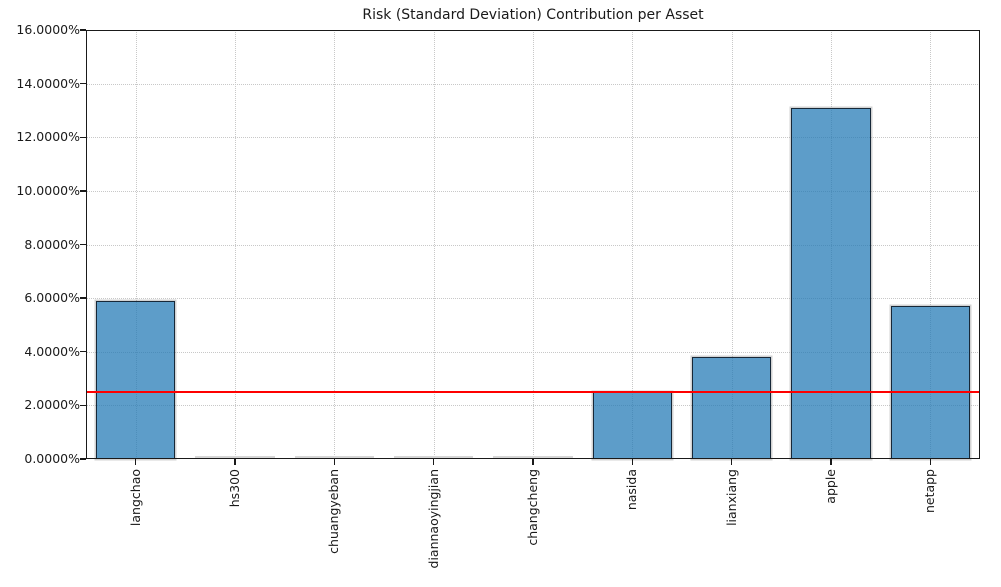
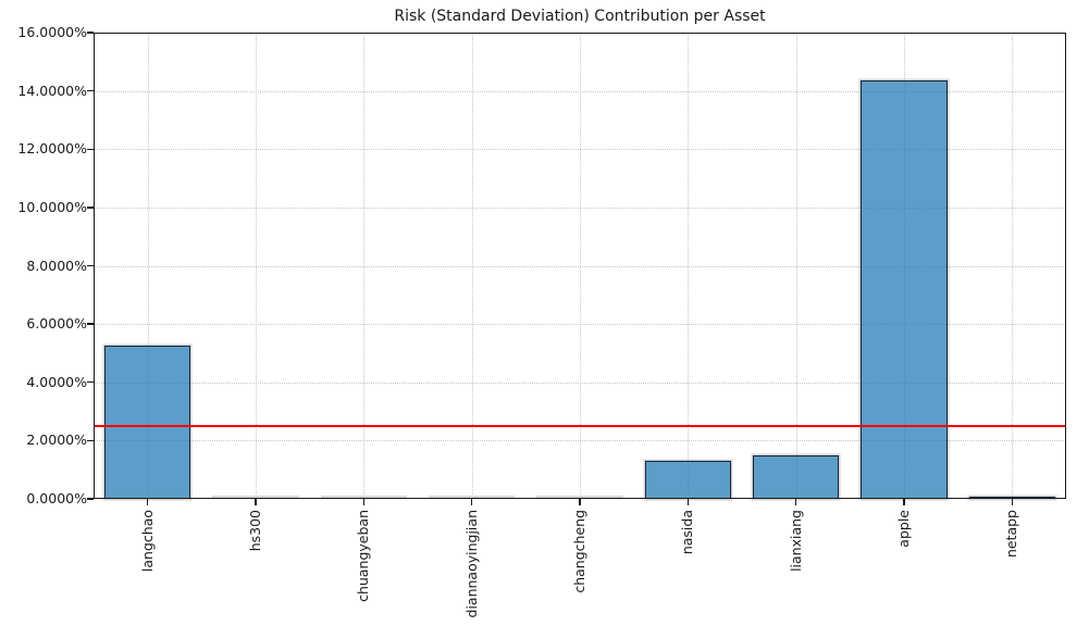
langchao: 5.9% -> 5.3%
nasida: 2.5% -> 1.3%
lianxiang: 3.8% -> 1.5%
apple: 13.1% -> 14.4%
netapp: 5.7% -> 0.1%
